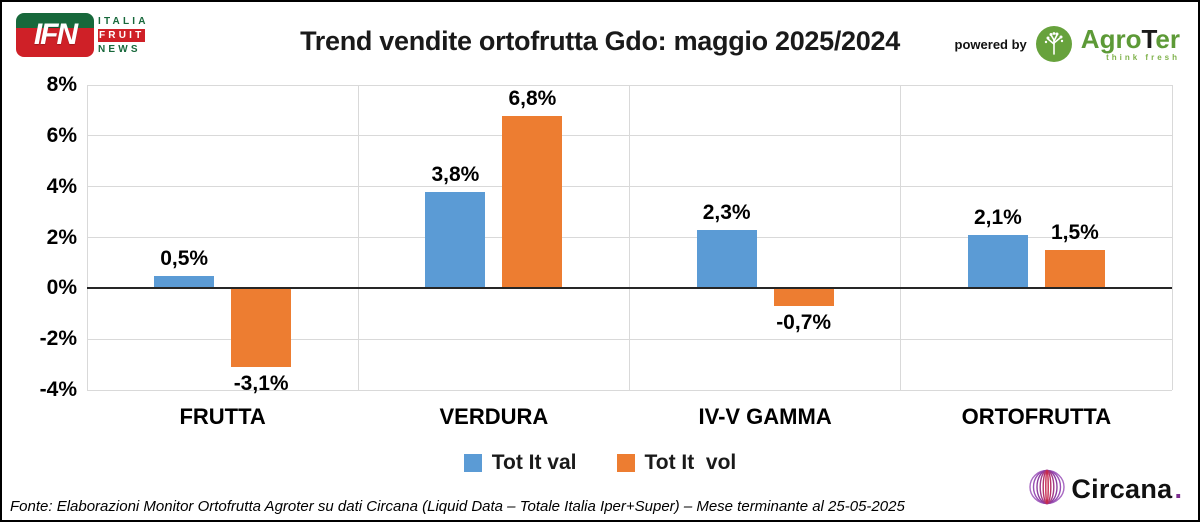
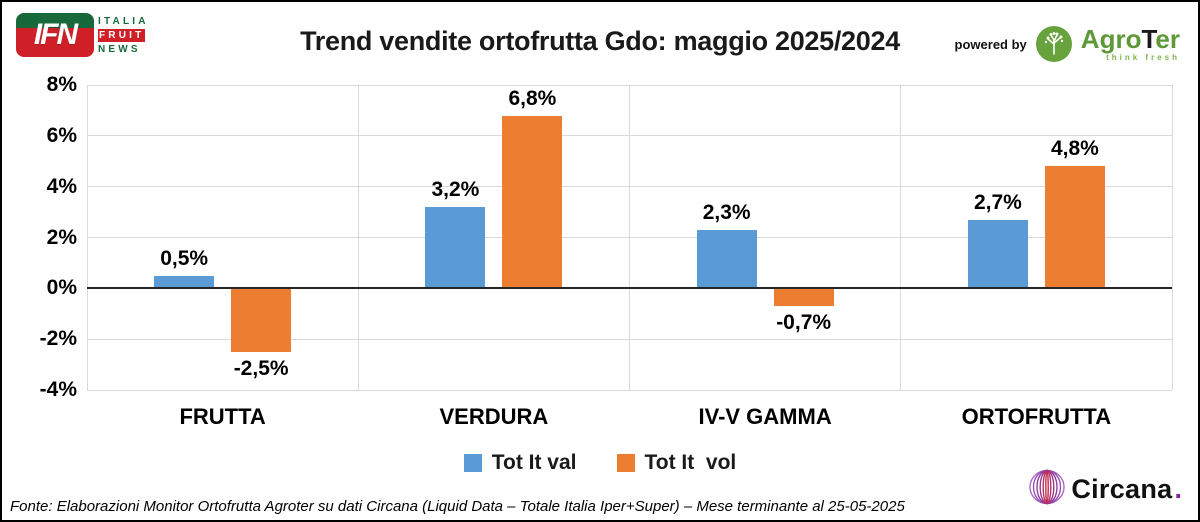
Tot It vol/FRUTTA: -3,1% -> -2,5%
Tot It val/VERDURA: 3,8% -> 3,2%
Tot It val/ORTOFRUTTA: 2,1% -> 2,7%
Tot It vol/ORTOFRUTTA: 1,5% -> 4,8%
